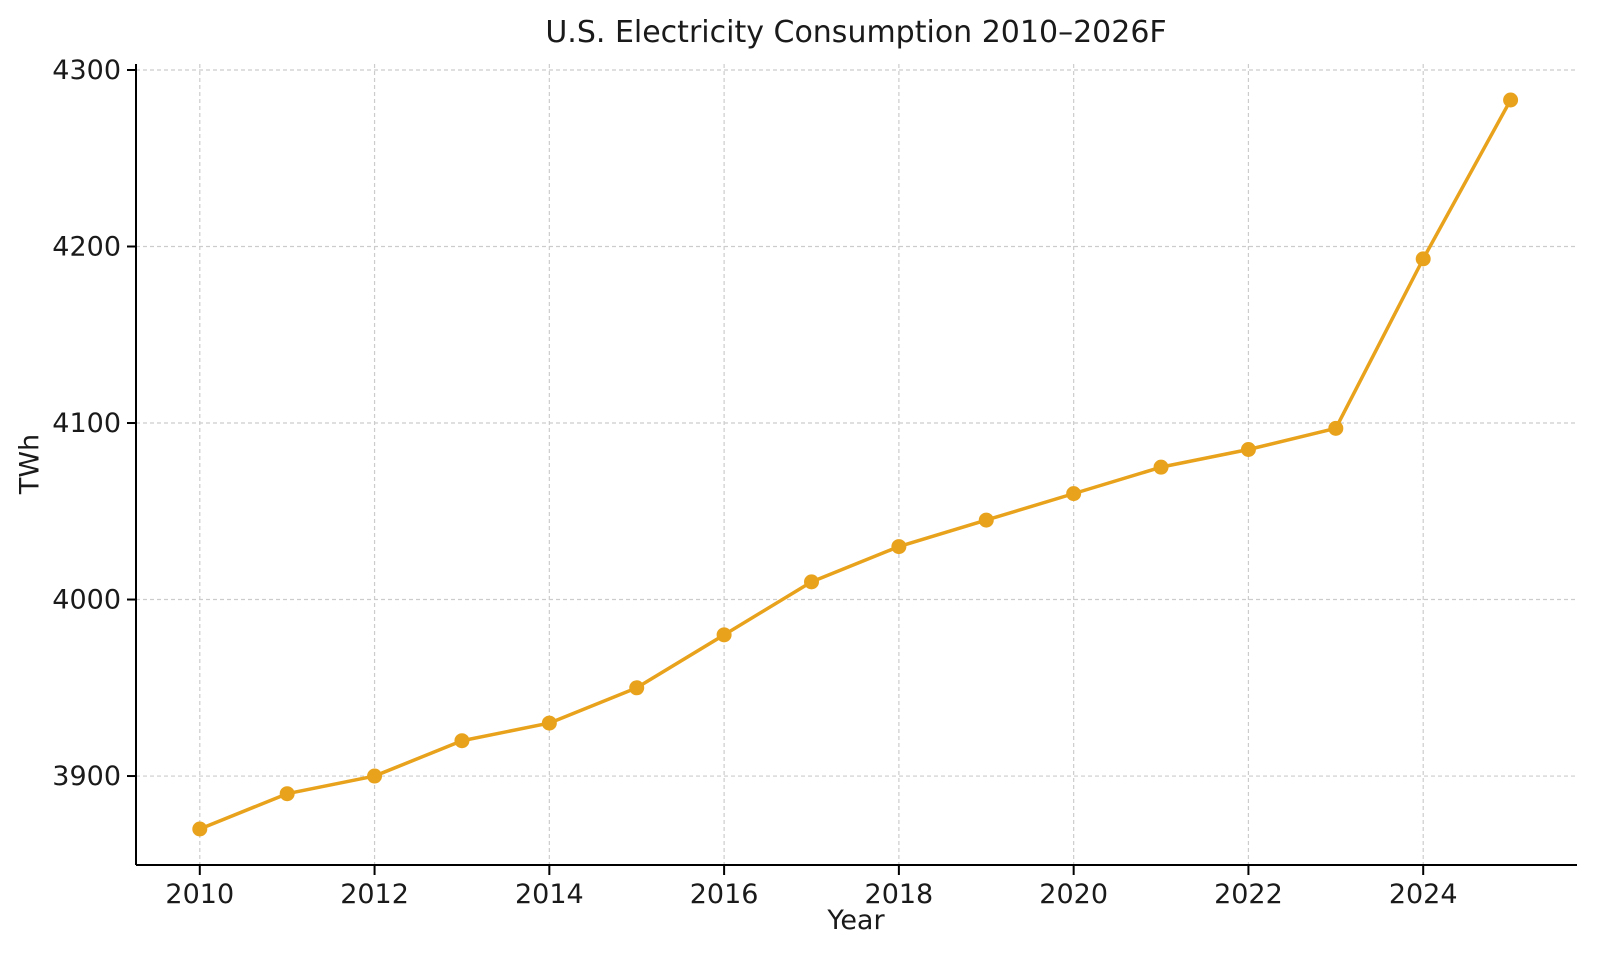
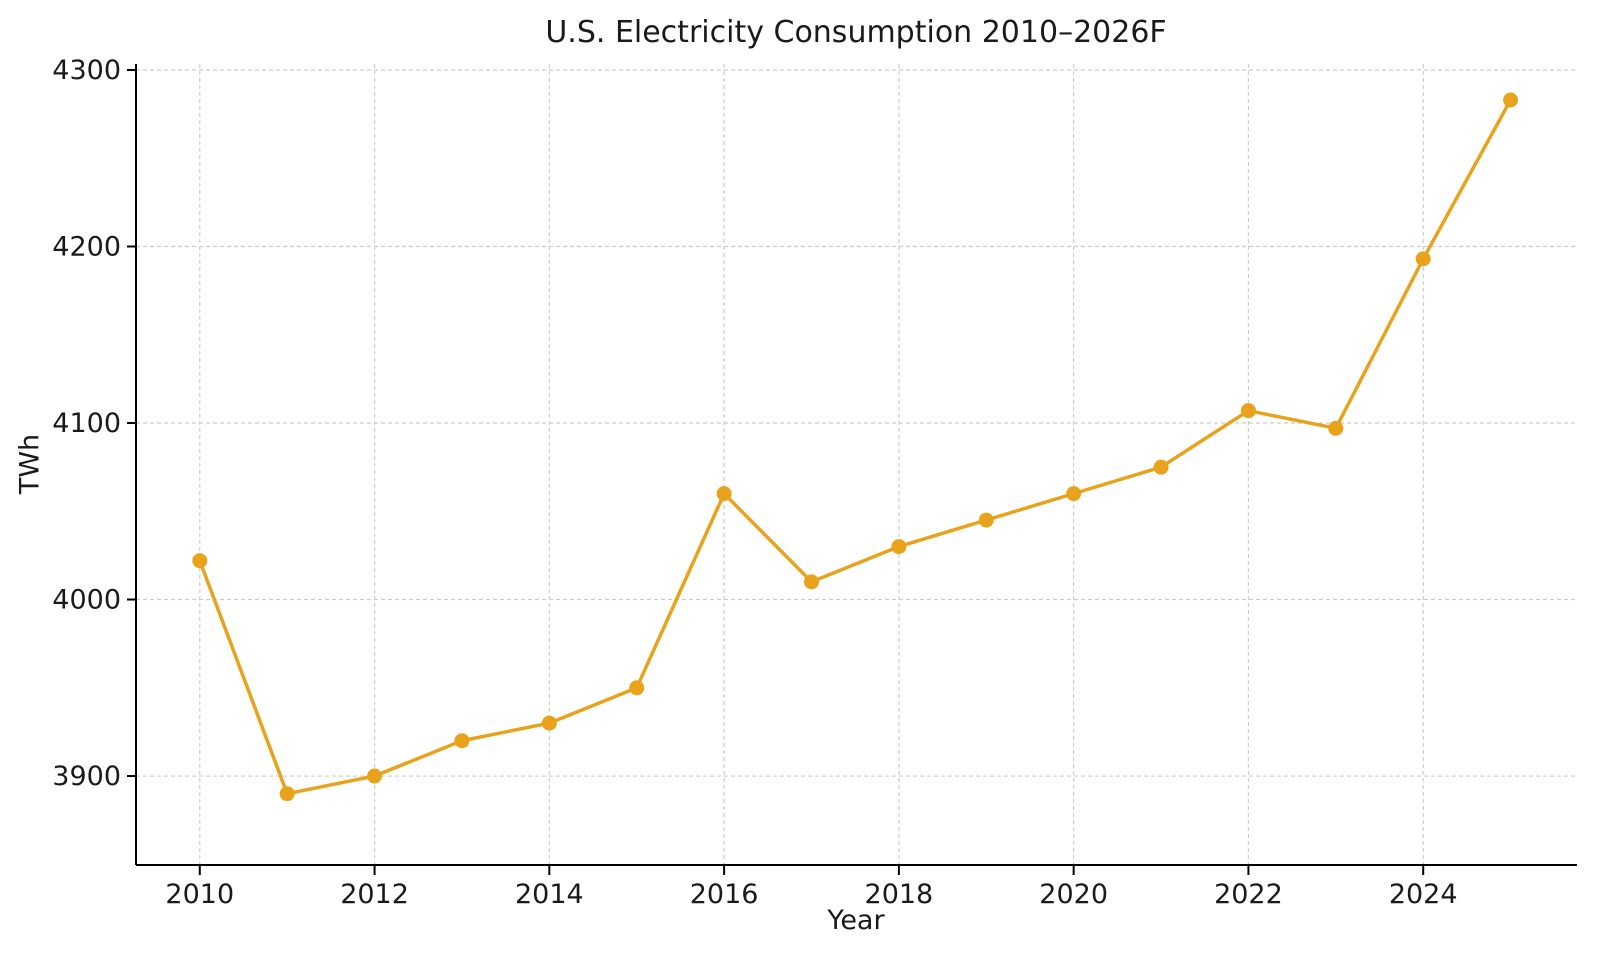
2010: 3870 -> 4022
2016: 3980 -> 4060
2022: 4085 -> 4107
